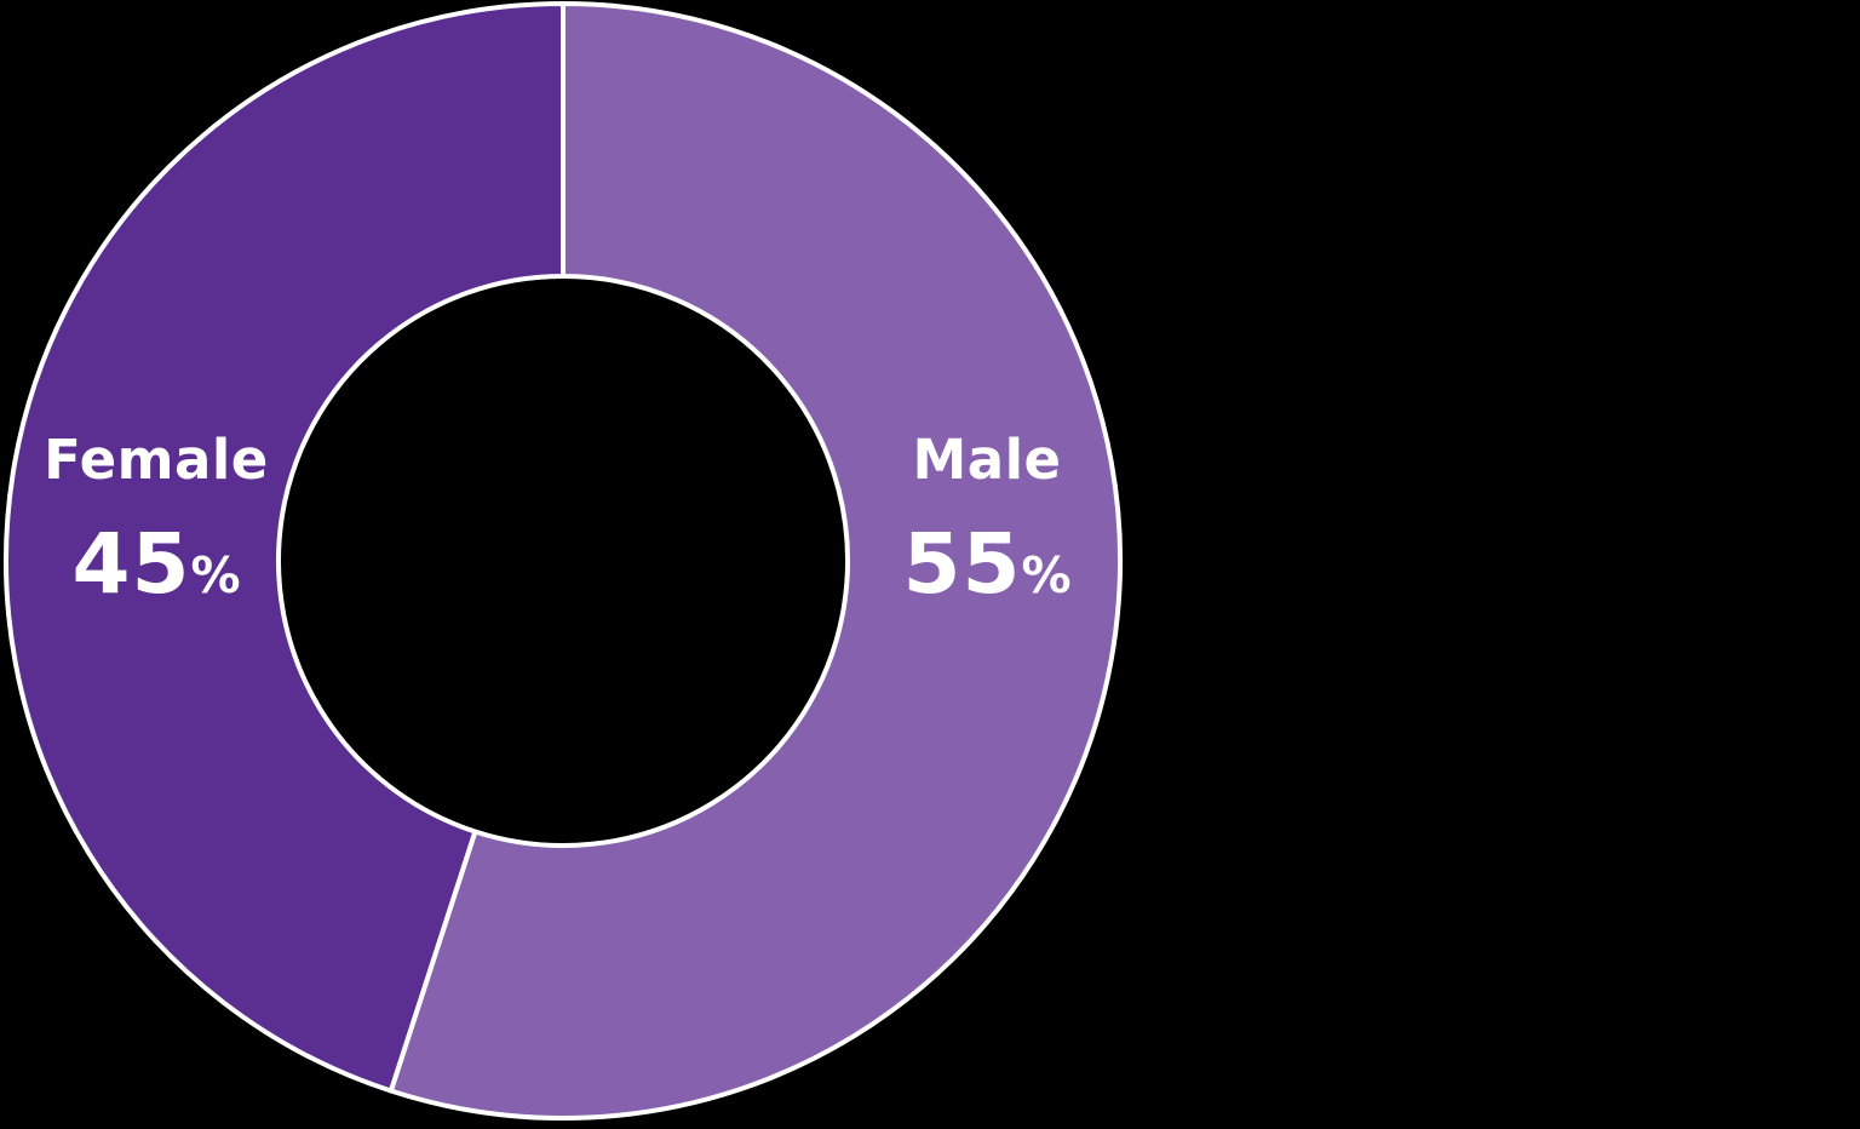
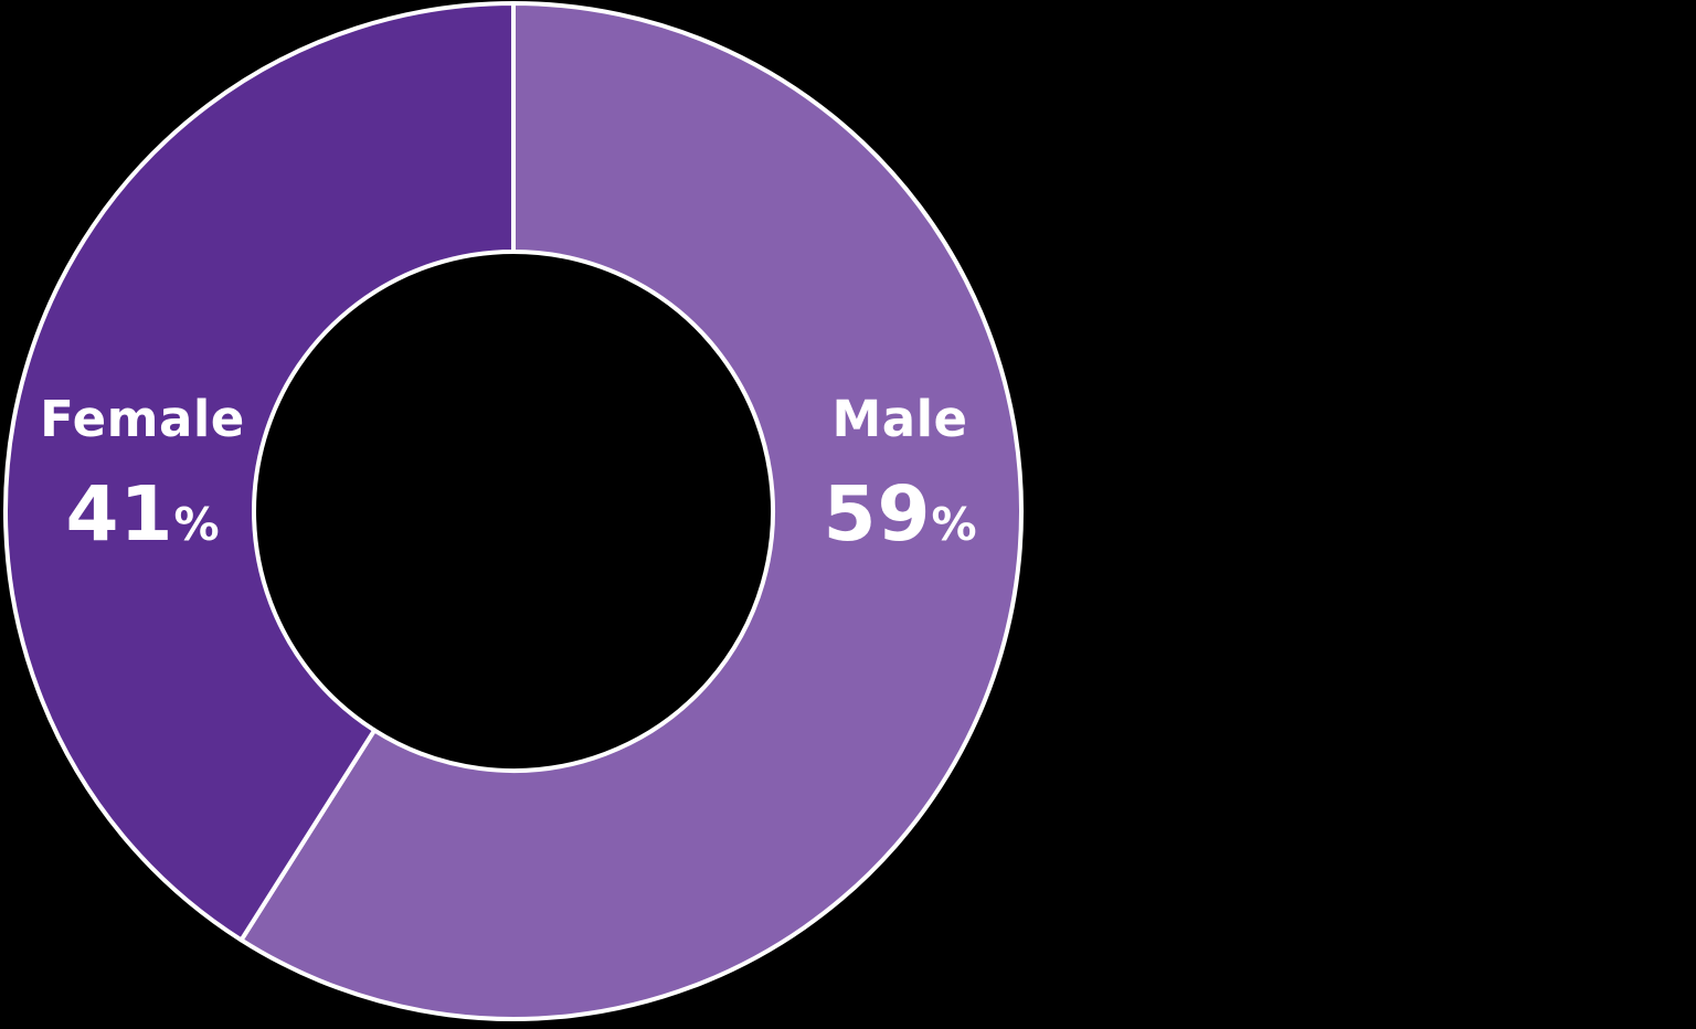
Male: 55 -> 59
Female: 45 -> 41
